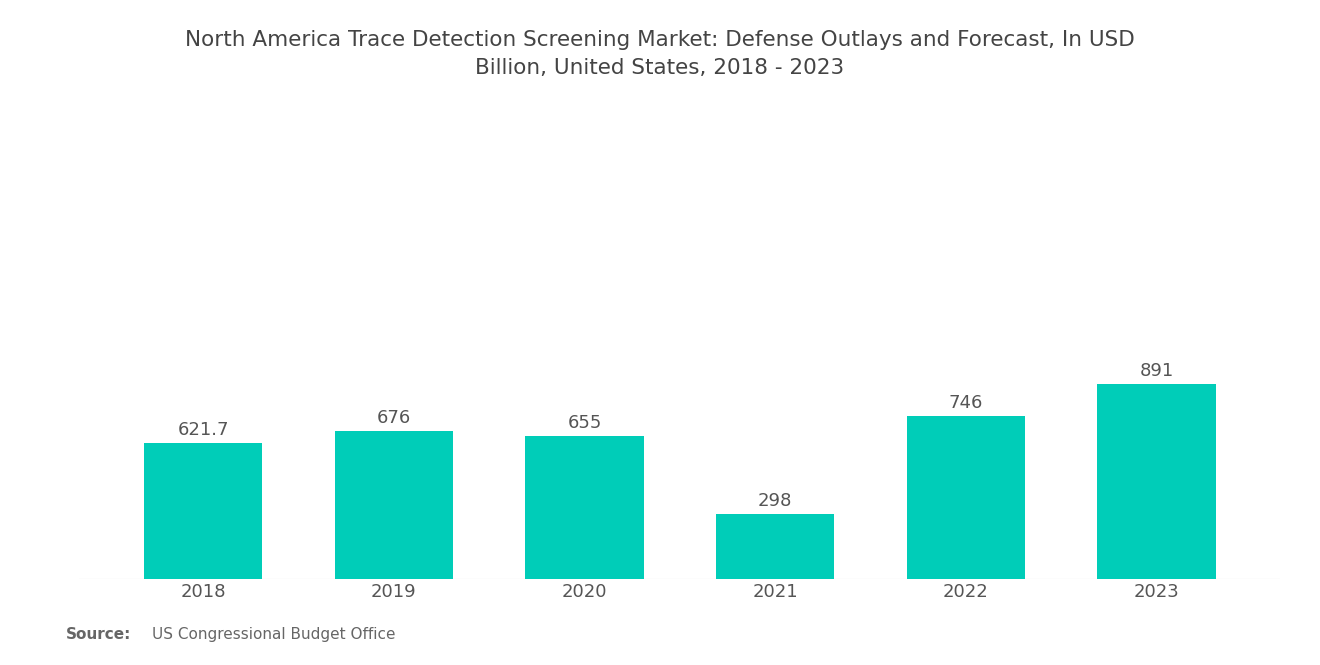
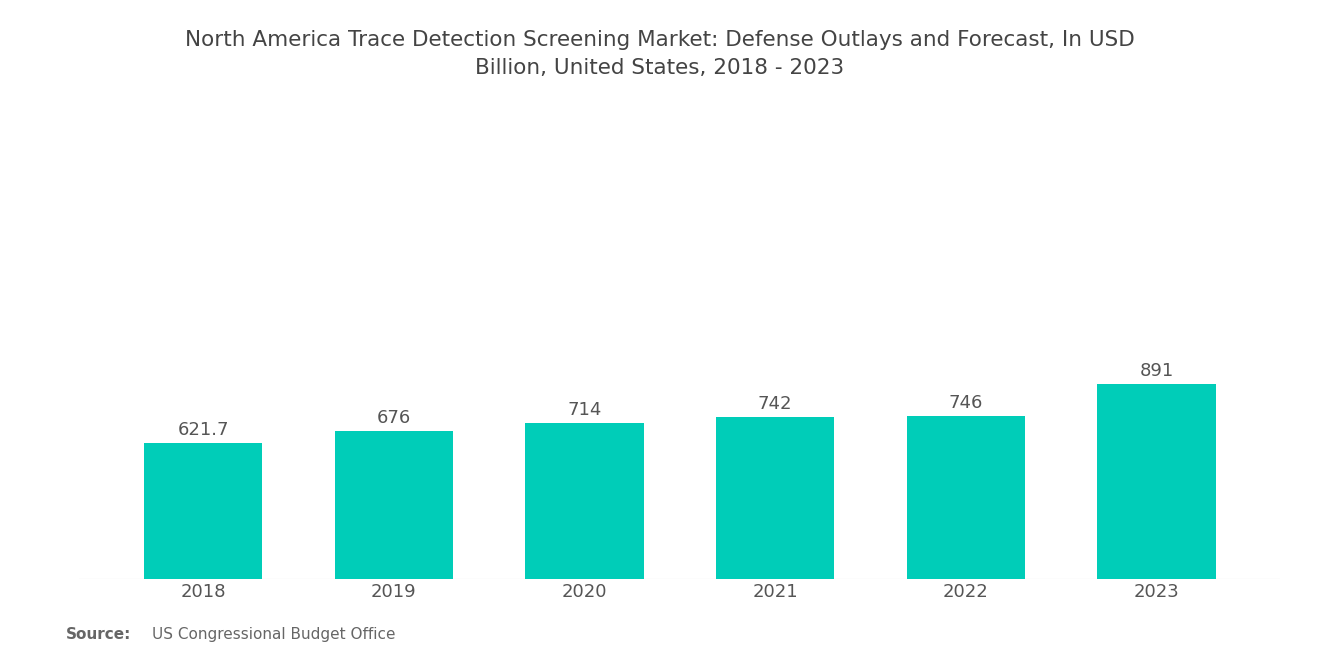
2020: 655 -> 714
2021: 298 -> 742
